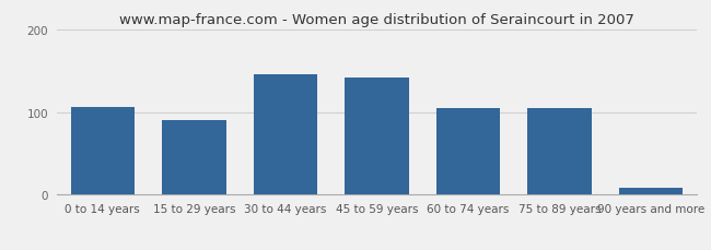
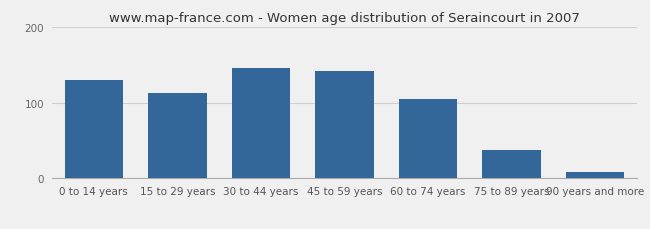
0 to 14 years: 106 -> 130
15 to 29 years: 90 -> 113
75 to 89 years: 104 -> 38
